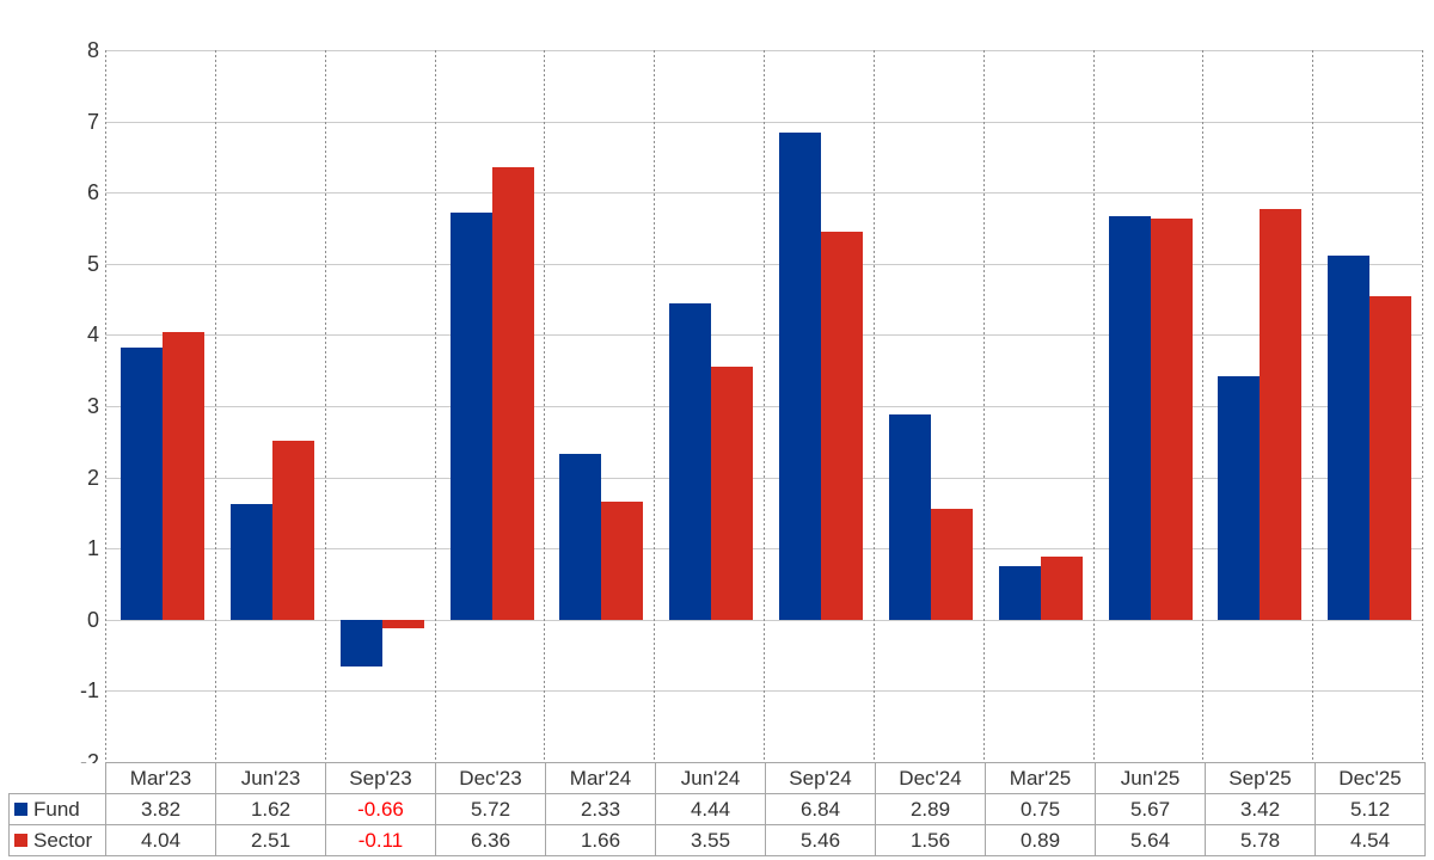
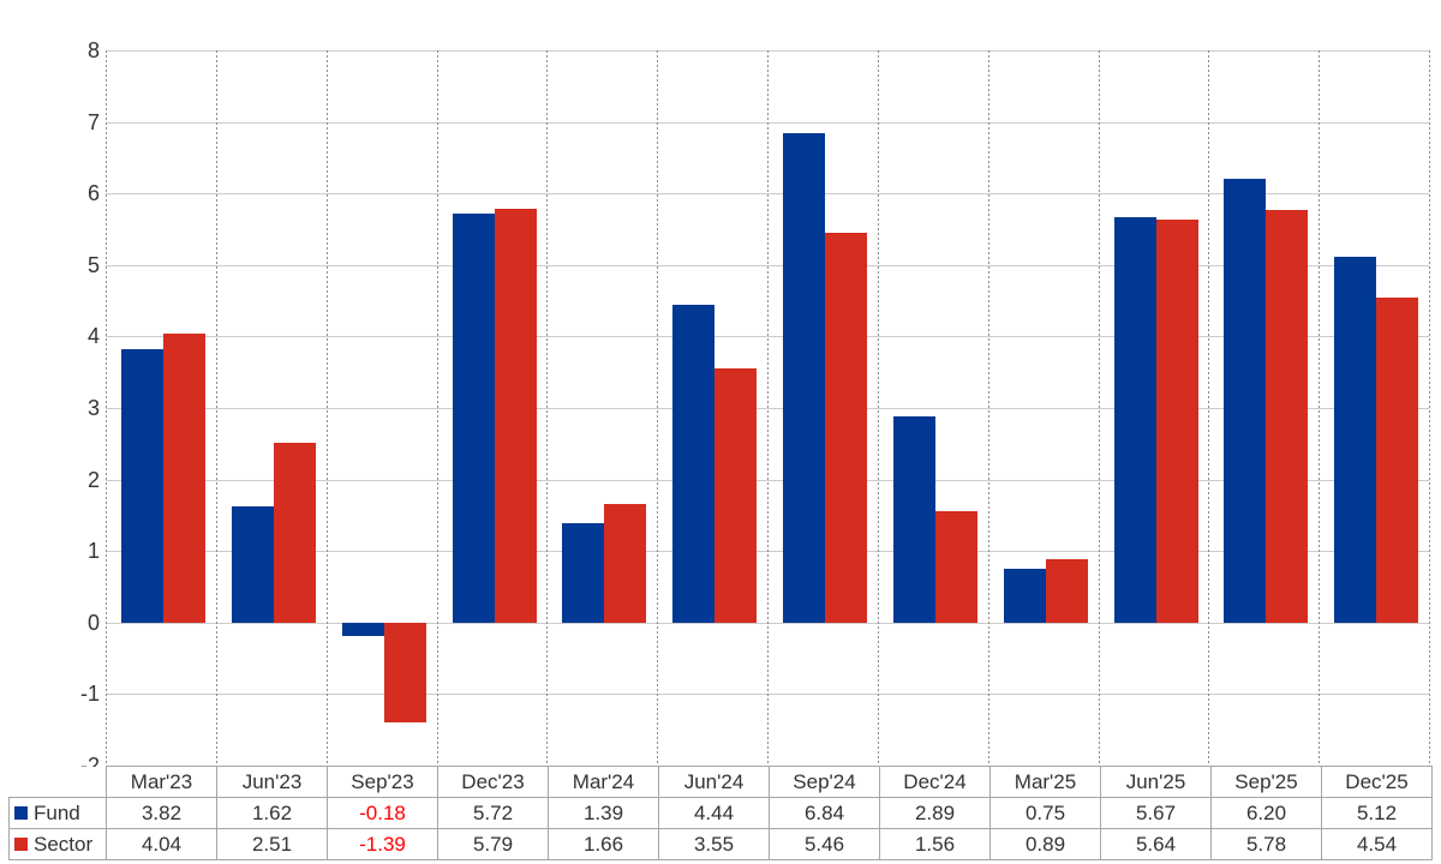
Fund/Sep'23: -0.66 -> -0.18
Sector/Sep'23: -0.11 -> -1.39
Sector/Dec'23: 6.36 -> 5.79
Fund/Mar'24: 2.33 -> 1.39
Fund/Sep'25: 3.42 -> 6.20
